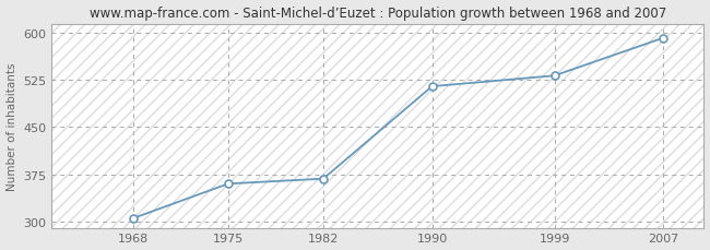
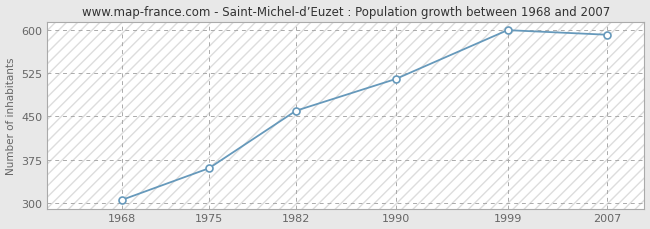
1982: 368 -> 460
1999: 532 -> 600
